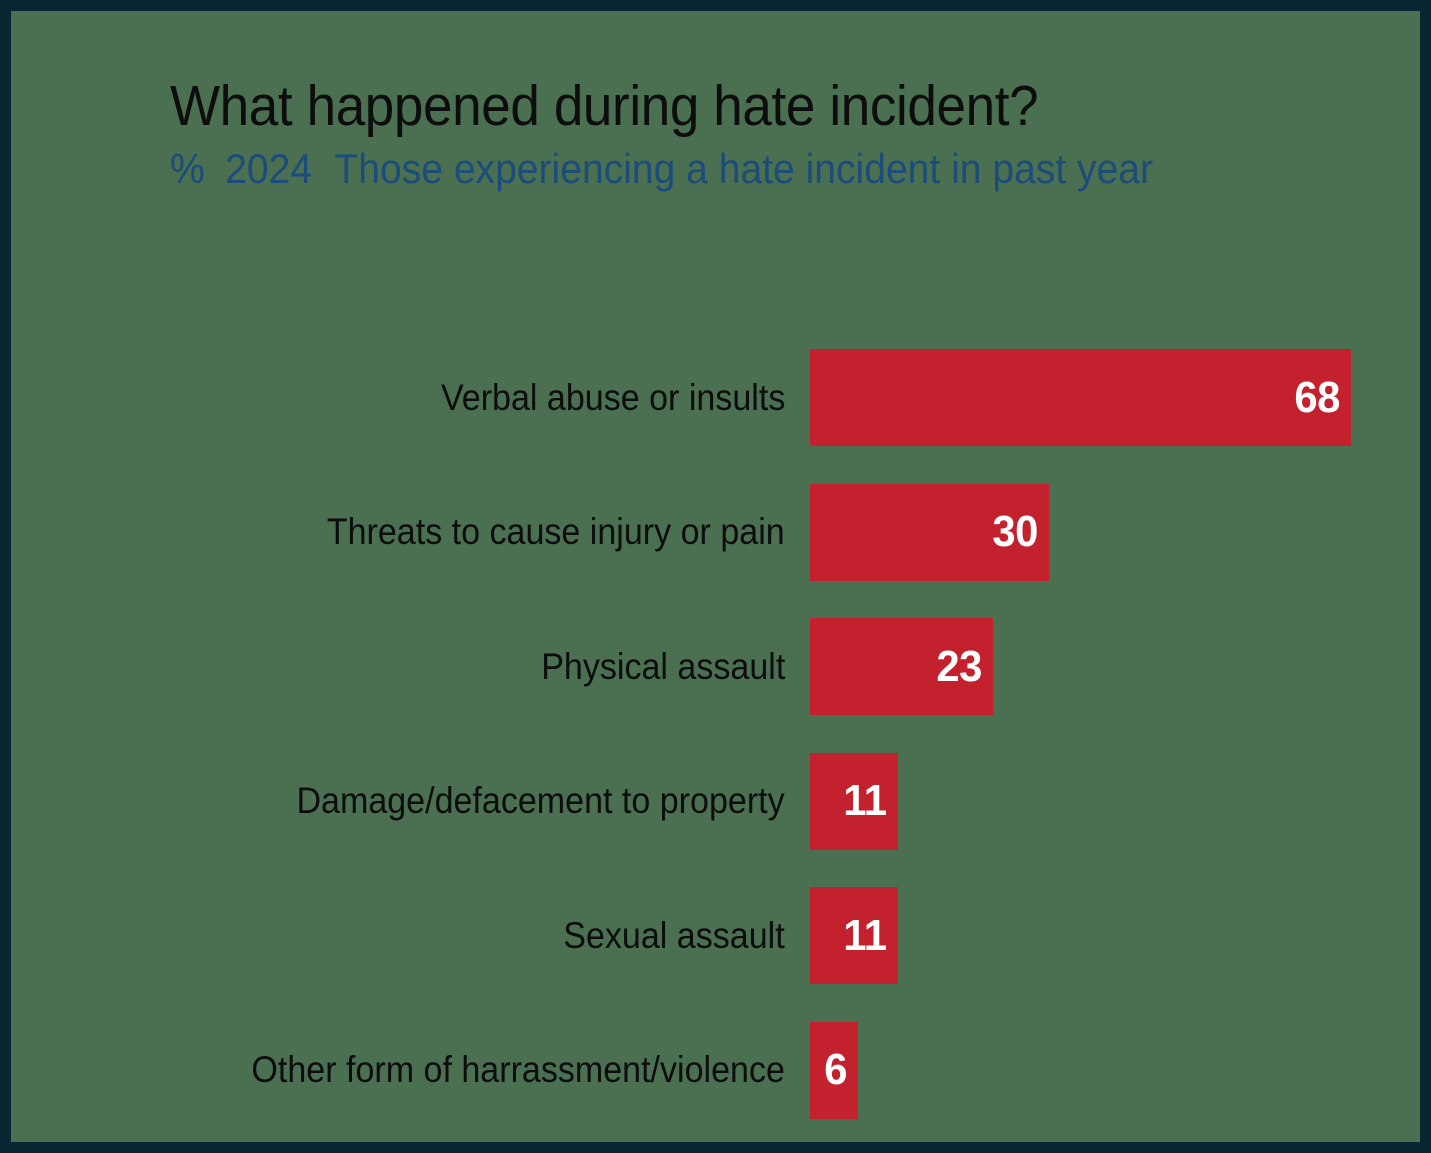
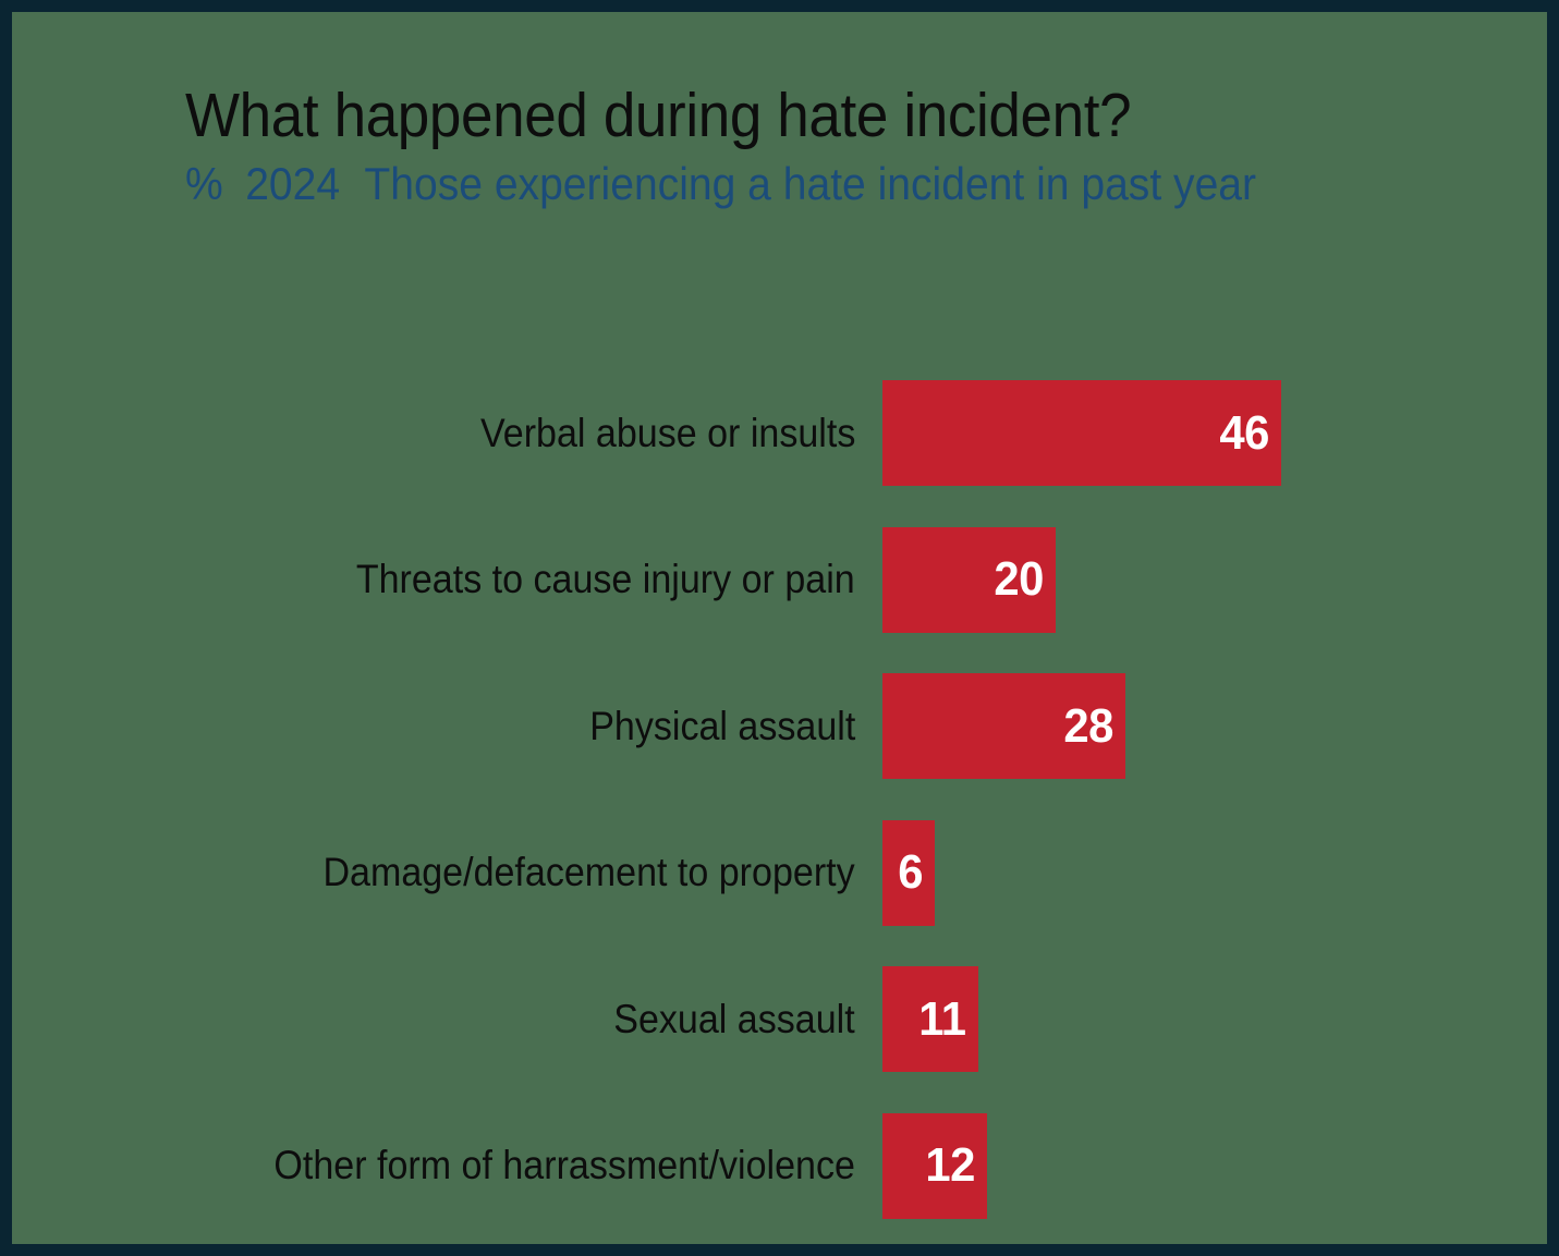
Verbal abuse or insults: 68 -> 46
Threats to cause injury or pain: 30 -> 20
Physical assault: 23 -> 28
Damage/defacement to property: 11 -> 6
Other form of harrassment/violence: 6 -> 12
